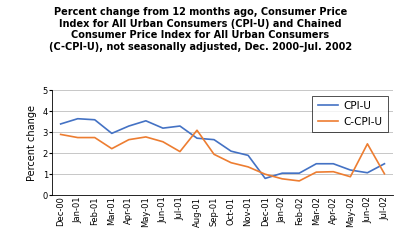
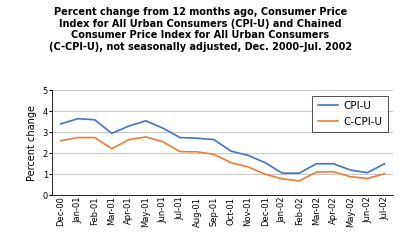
C-CPI-U/Dec-00: 2.90 -> 2.60
CPI-U/Jul-01: 3.30 -> 2.75
C-CPI-U/Aug-01: 3.10 -> 2.07
CPI-U/Dec-01: 0.80 -> 1.55
C-CPI-U/Jun-02: 2.45 -> 0.80
